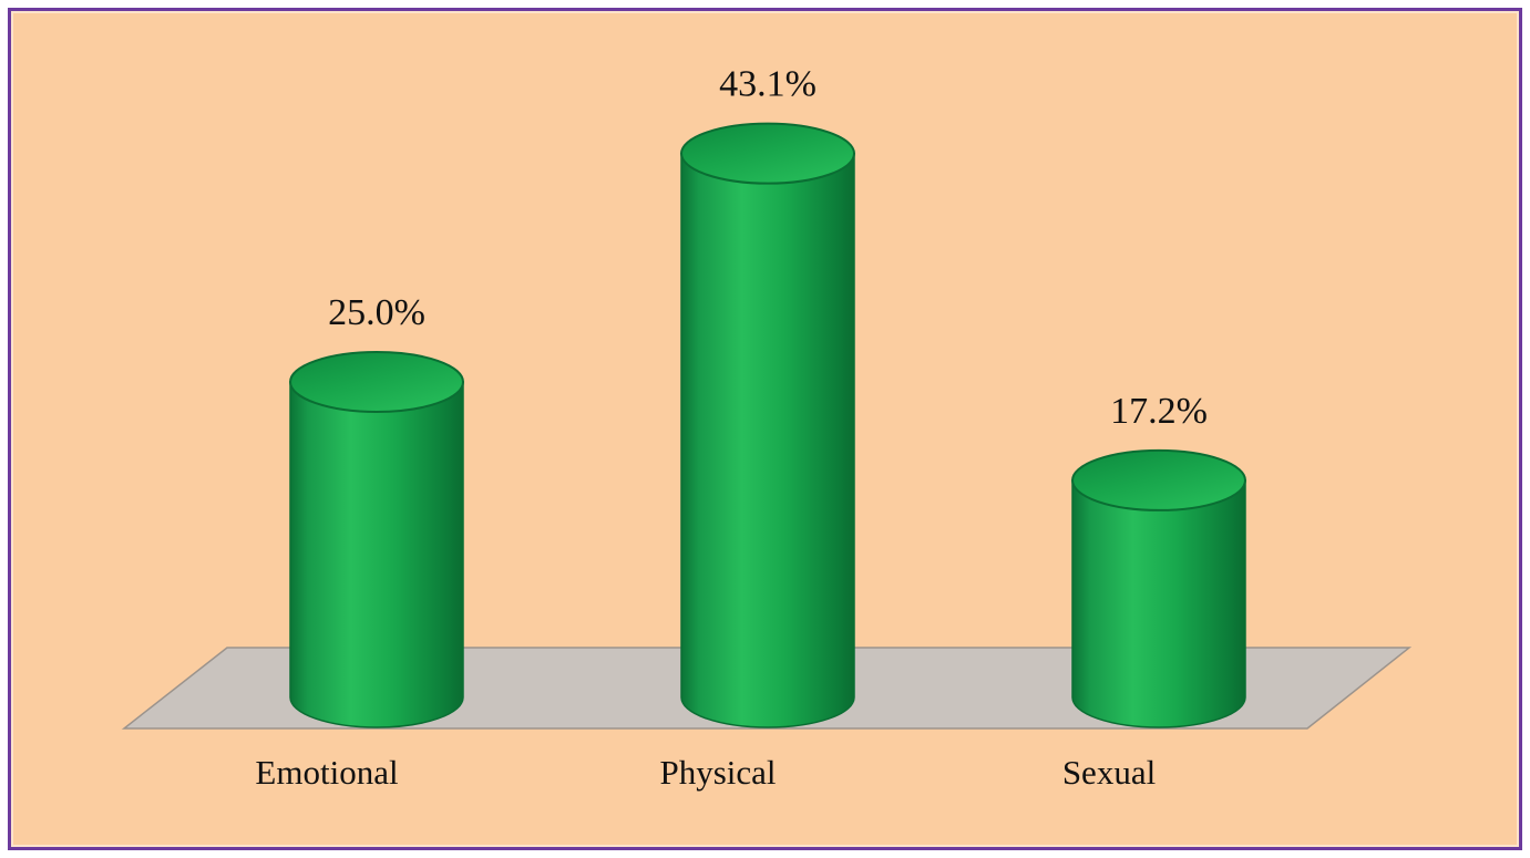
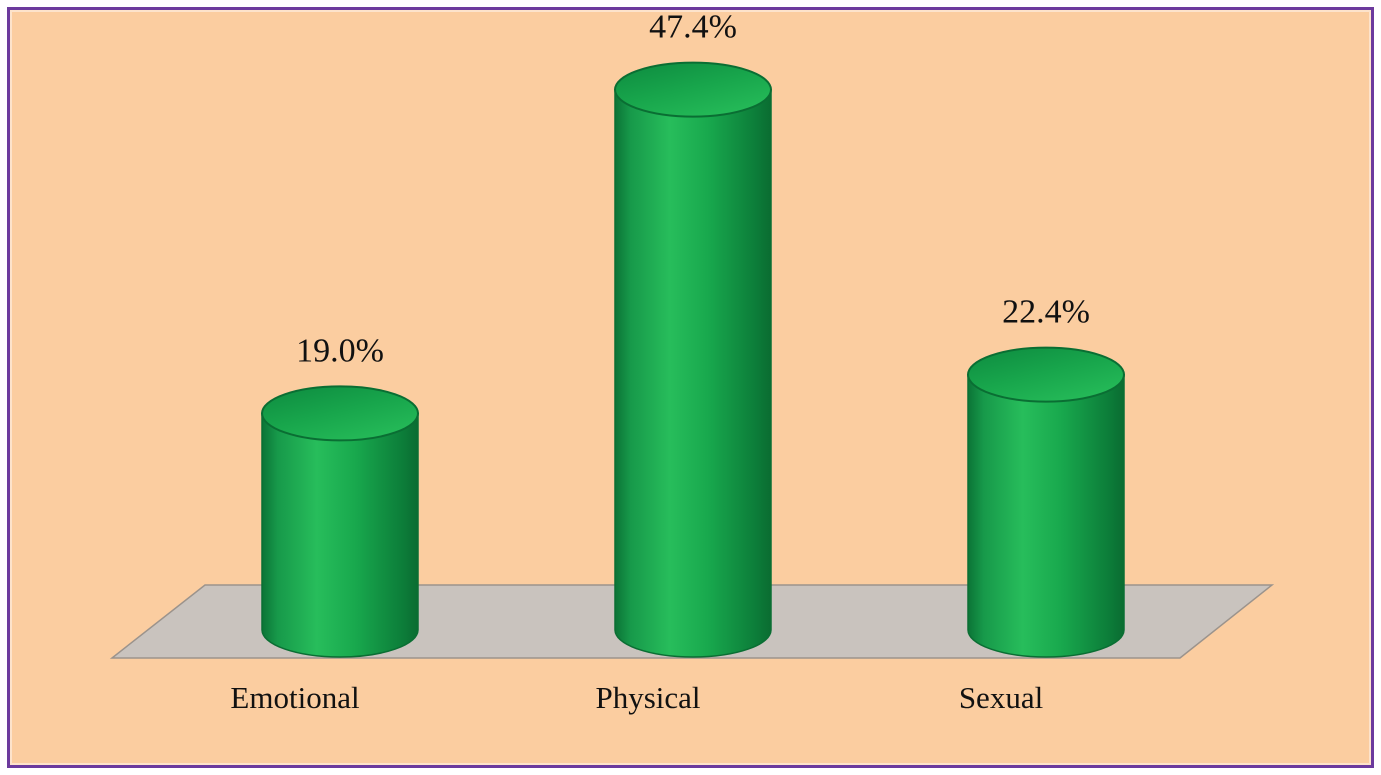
Emotional: 25.0% -> 19.0%
Physical: 43.1% -> 47.4%
Sexual: 17.2% -> 22.4%
